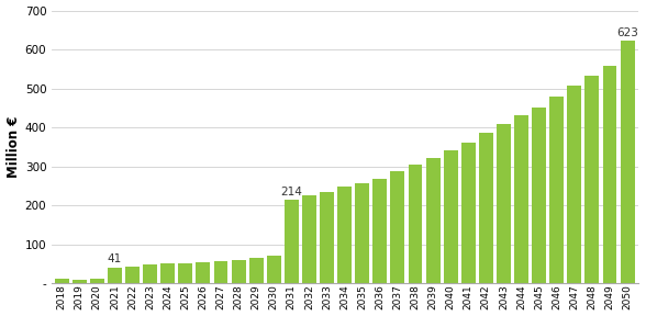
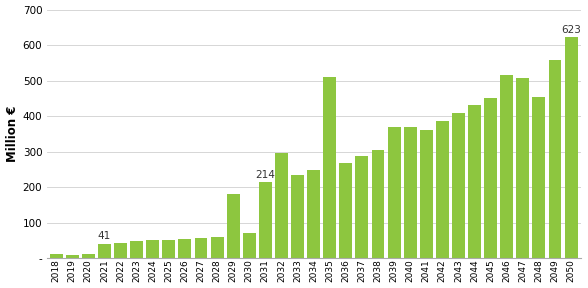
2029: 65 -> 180
2032: 226 -> 295
2035: 258 -> 510
2039: 322 -> 370
2040: 342 -> 370
2046: 480 -> 515
2048: 532 -> 455
